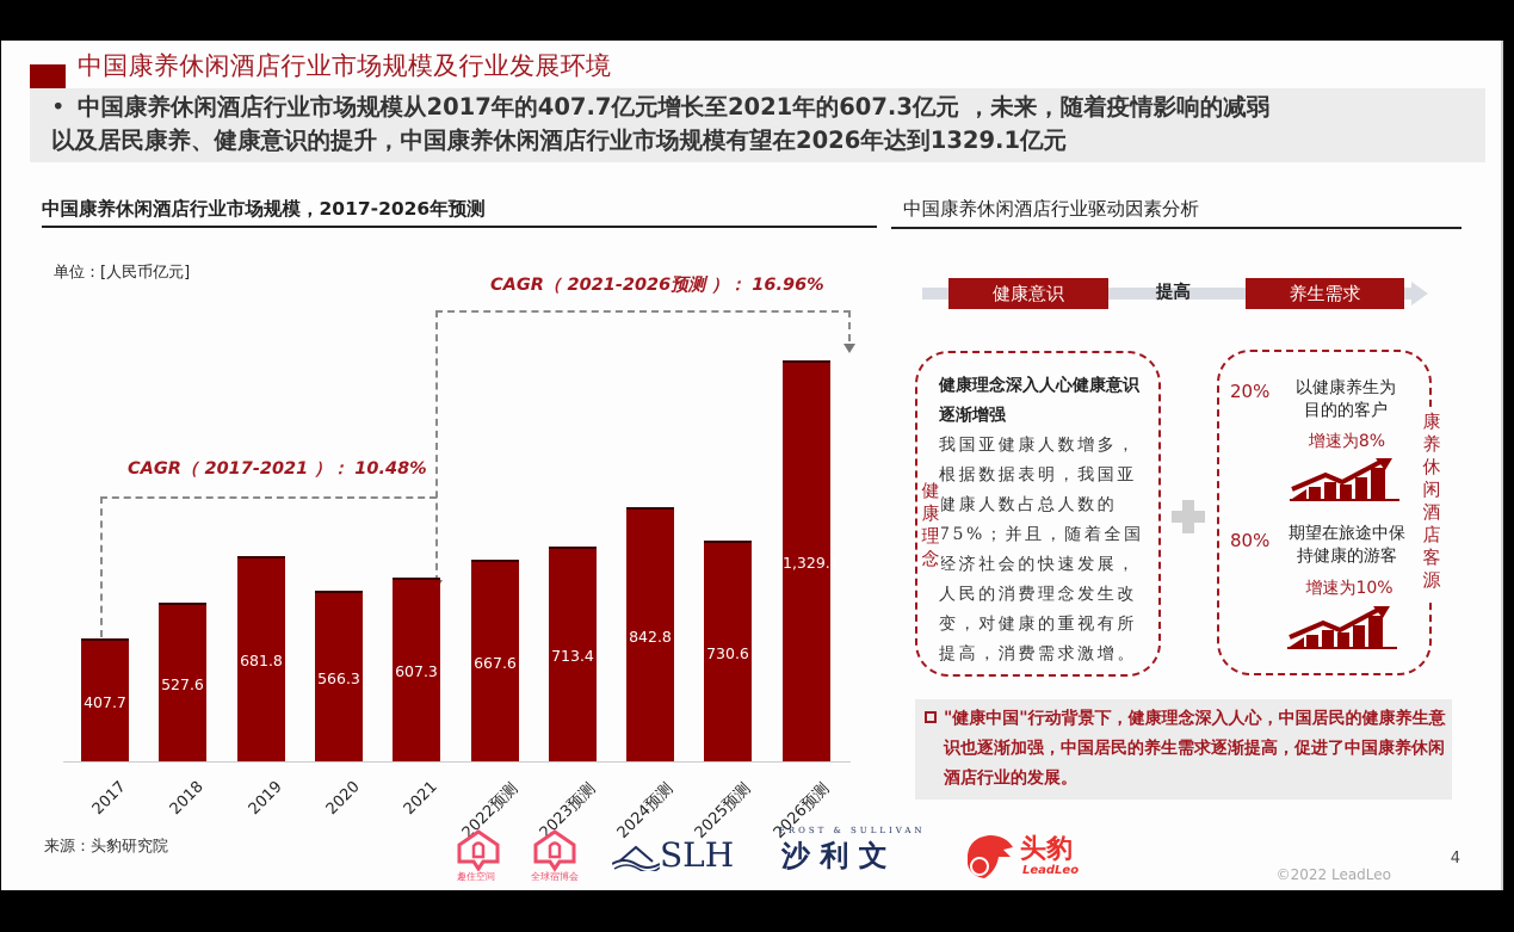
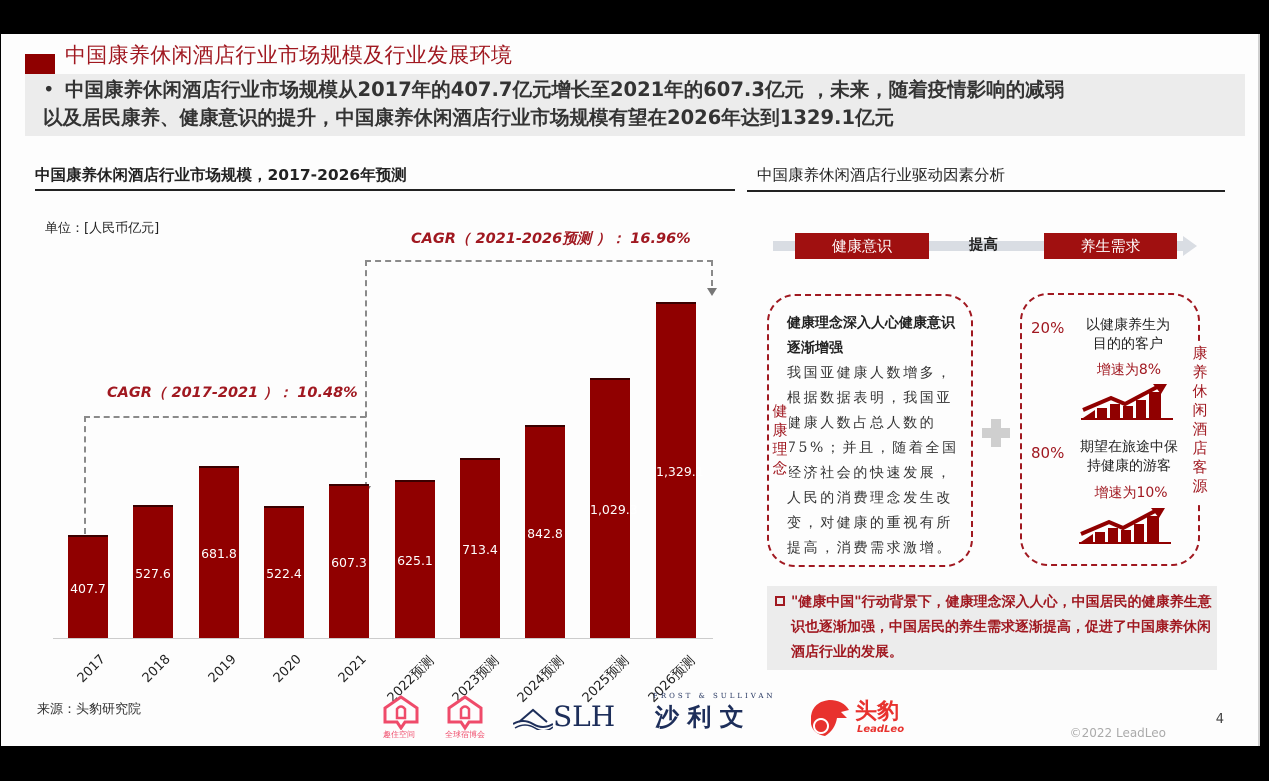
2020: 566.3 -> 522.4
2022预测: 667.6 -> 625.1
2025预测: 730.6 -> 1,029.3
